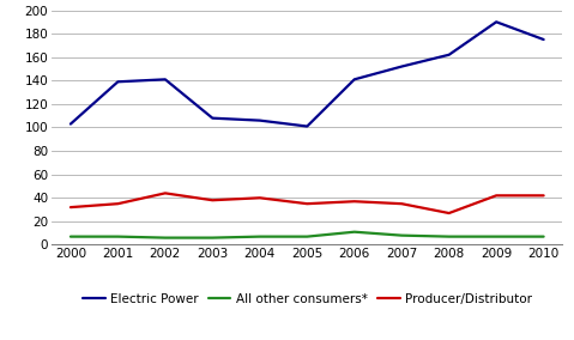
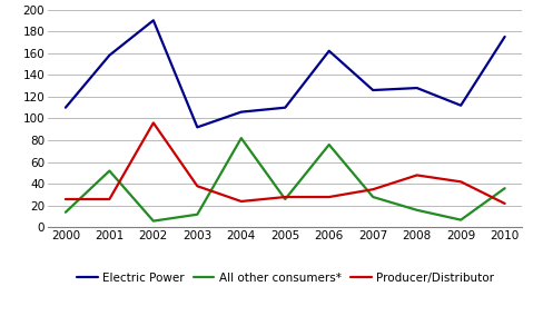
Electric Power/2000: 103 -> 110
All other consumers*/2000: 7 -> 14
Producer/Distributor/2000: 32 -> 26
Electric Power/2001: 139 -> 158
All other consumers*/2001: 7 -> 52
Producer/Distributor/2001: 35 -> 26
Electric Power/2002: 141 -> 190
Producer/Distributor/2002: 44 -> 96
Electric Power/2003: 108 -> 92
All other consumers*/2003: 6 -> 12
All other consumers*/2004: 7 -> 82
Producer/Distributor/2004: 40 -> 24
Electric Power/2005: 101 -> 110
All other consumers*/2005: 7 -> 26
Producer/Distributor/2005: 35 -> 28
Electric Power/2006: 141 -> 162
All other consumers*/2006: 11 -> 76
Producer/Distributor/2006: 37 -> 28
Electric Power/2007: 152 -> 126
All other consumers*/2007: 8 -> 28
Electric Power/2008: 162 -> 128
All other consumers*/2008: 7 -> 16
Producer/Distributor/2008: 27 -> 48
Electric Power/2009: 190 -> 112
All other consumers*/2010: 7 -> 36
Producer/Distributor/2010: 42 -> 22
